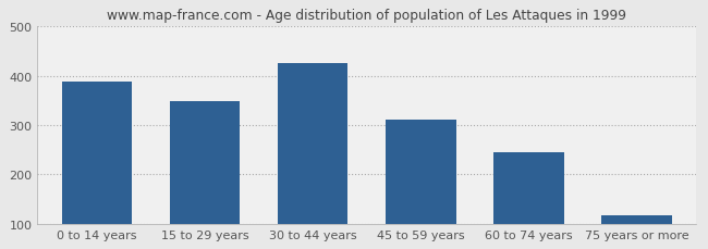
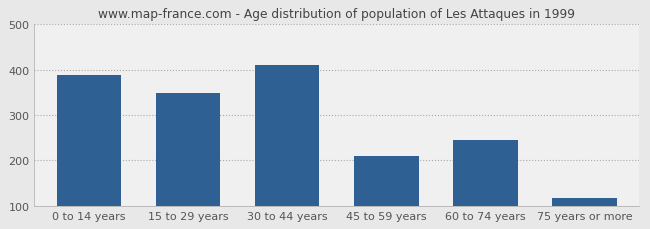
30 to 44 years: 425 -> 410
45 to 59 years: 312 -> 210
